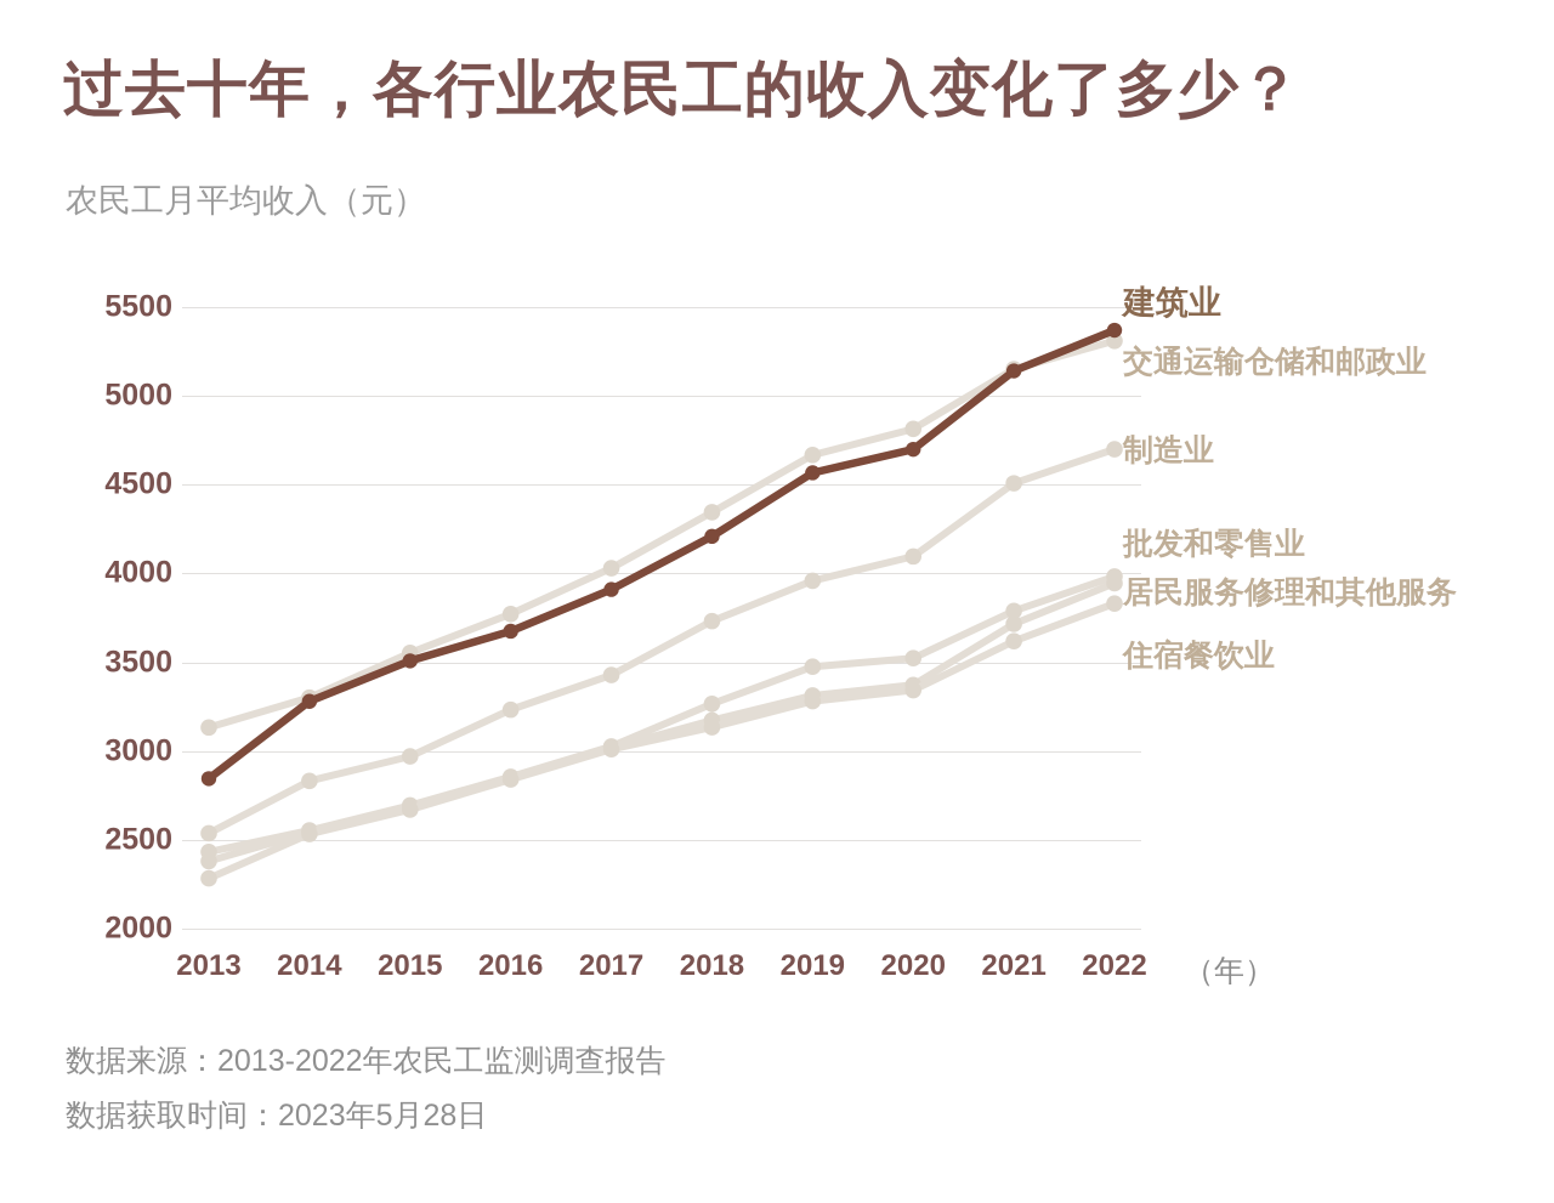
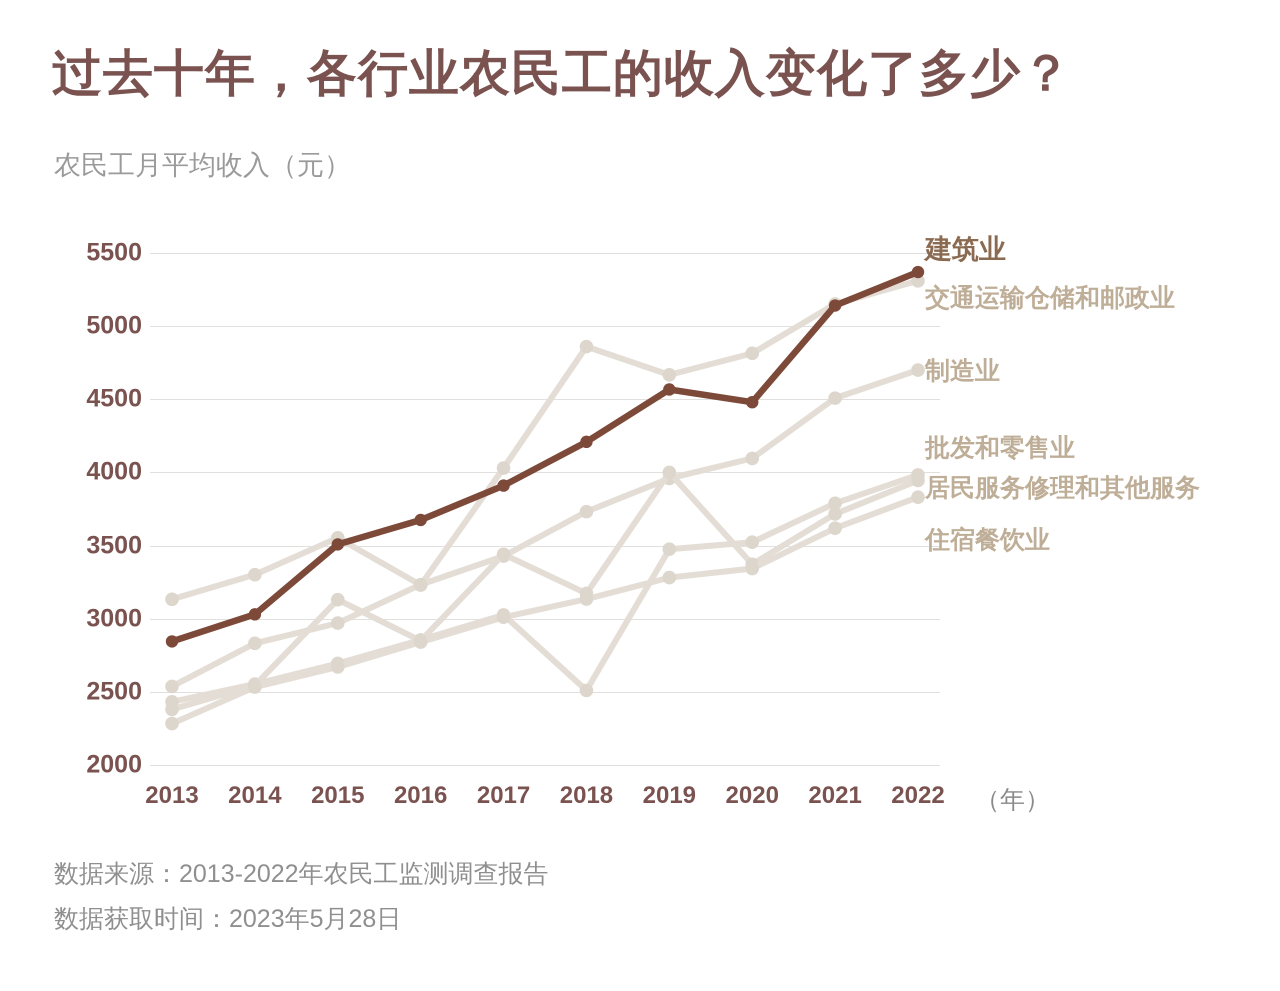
建筑业/2014: 3280 -> 3030
居民服务修理和其他服务/2015: 2680 -> 3130
交通运输仓储和邮政业/2016: 3770 -> 3230
居民服务修理和其他服务/2017: 3020 -> 3440
交通运输仓储和邮政业/2018: 4340 -> 4860
批发和零售业/2018: 3270 -> 2510
居民服务修理和其他服务/2019: 3310 -> 4000
建筑业/2020: 4700 -> 4480
